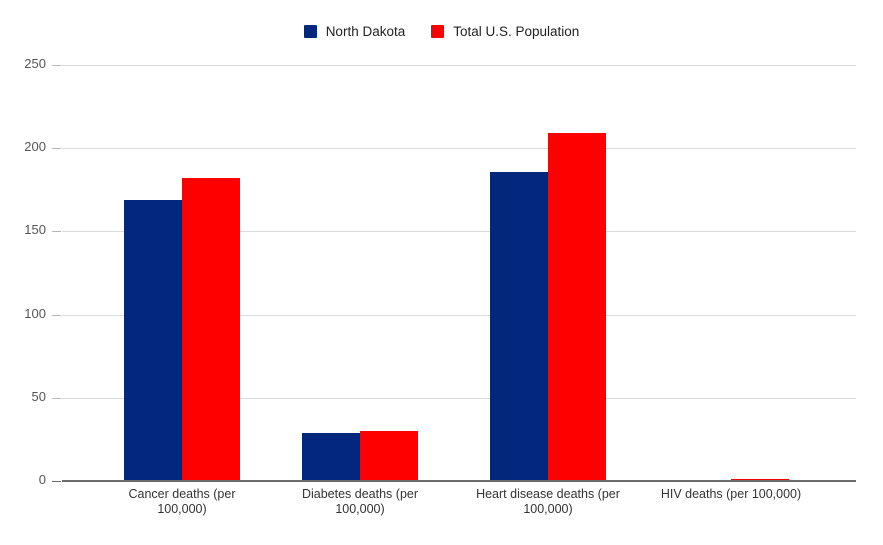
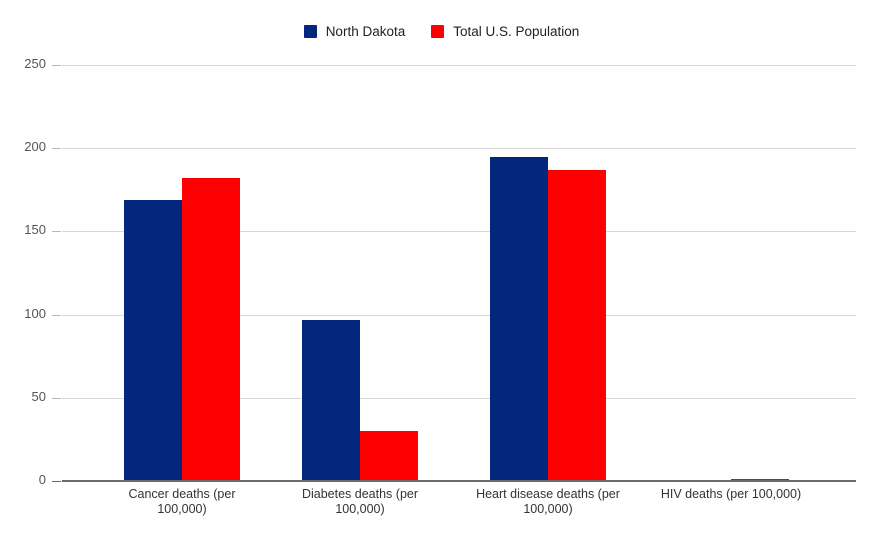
North Dakota/Diabetes deaths (per 100,000): 29 -> 97
North Dakota/Heart disease deaths (per 100,000): 186 -> 195
Total U.S. Population/Heart disease deaths (per 100,000): 209 -> 187
